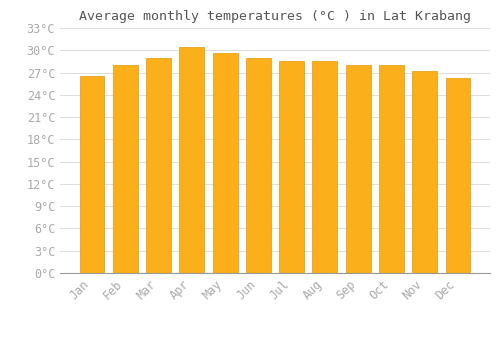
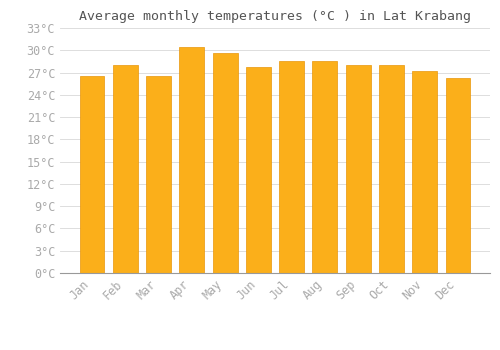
Mar: 29.0°C -> 26.6°C
Jun: 29.0°C -> 27.8°C
